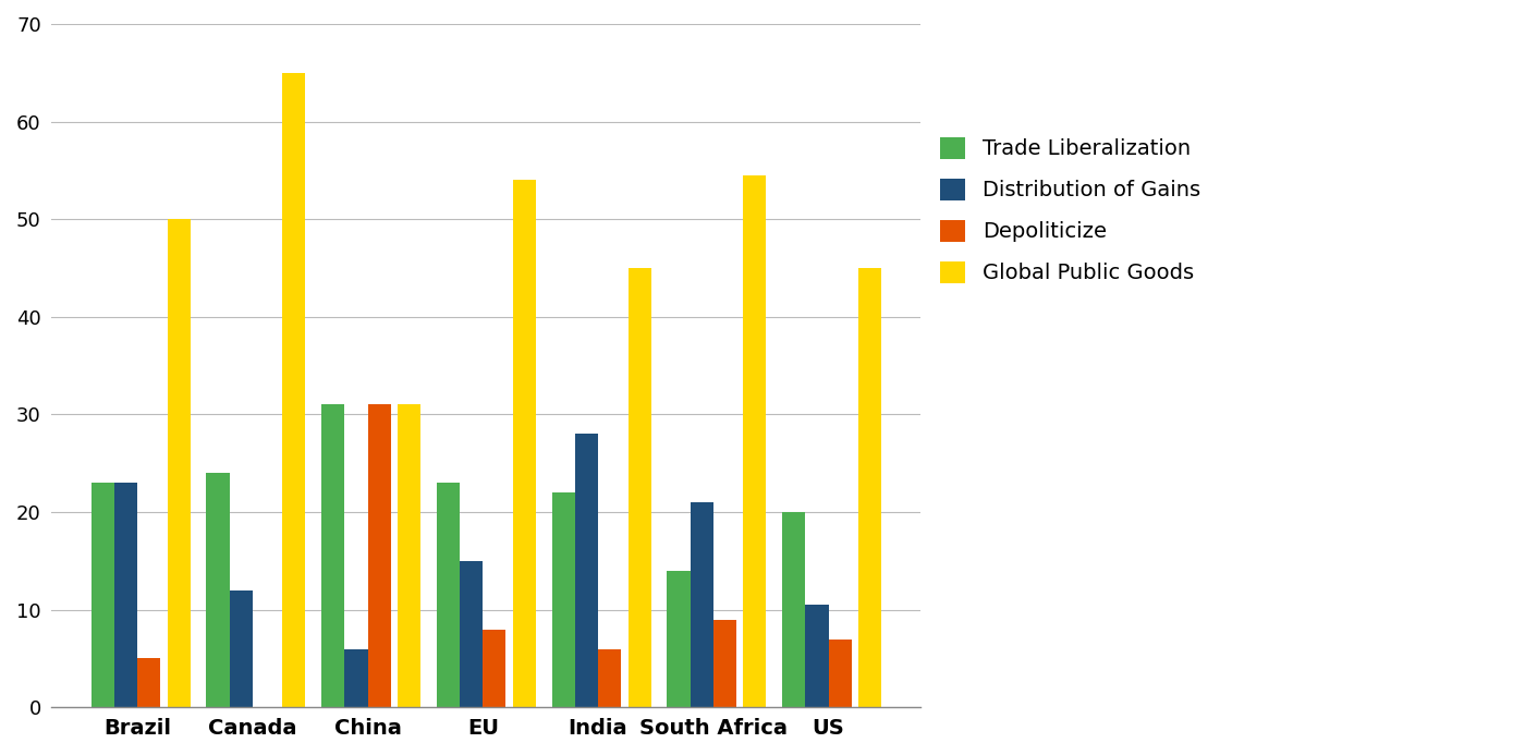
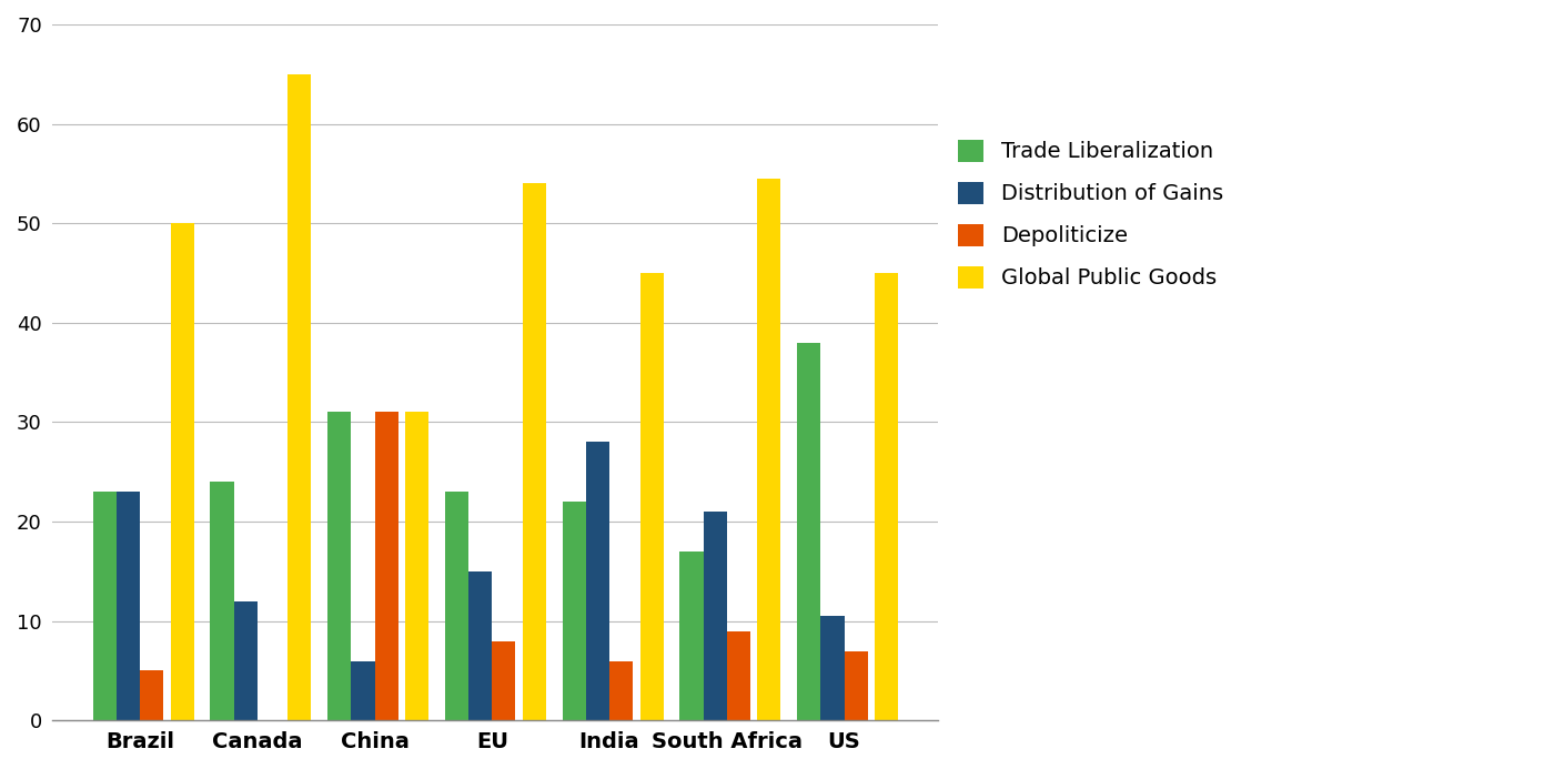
Trade Liberalization/South Africa: 14 -> 17
Trade Liberalization/US: 20 -> 38
